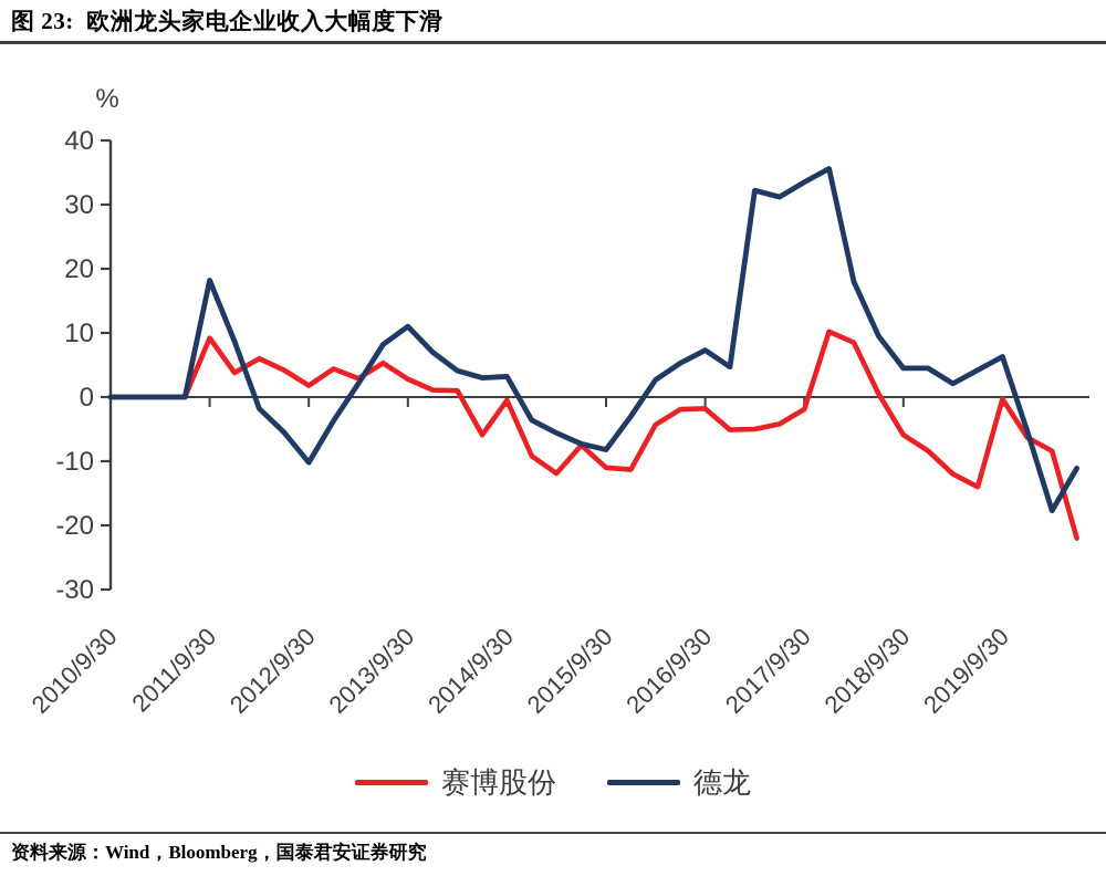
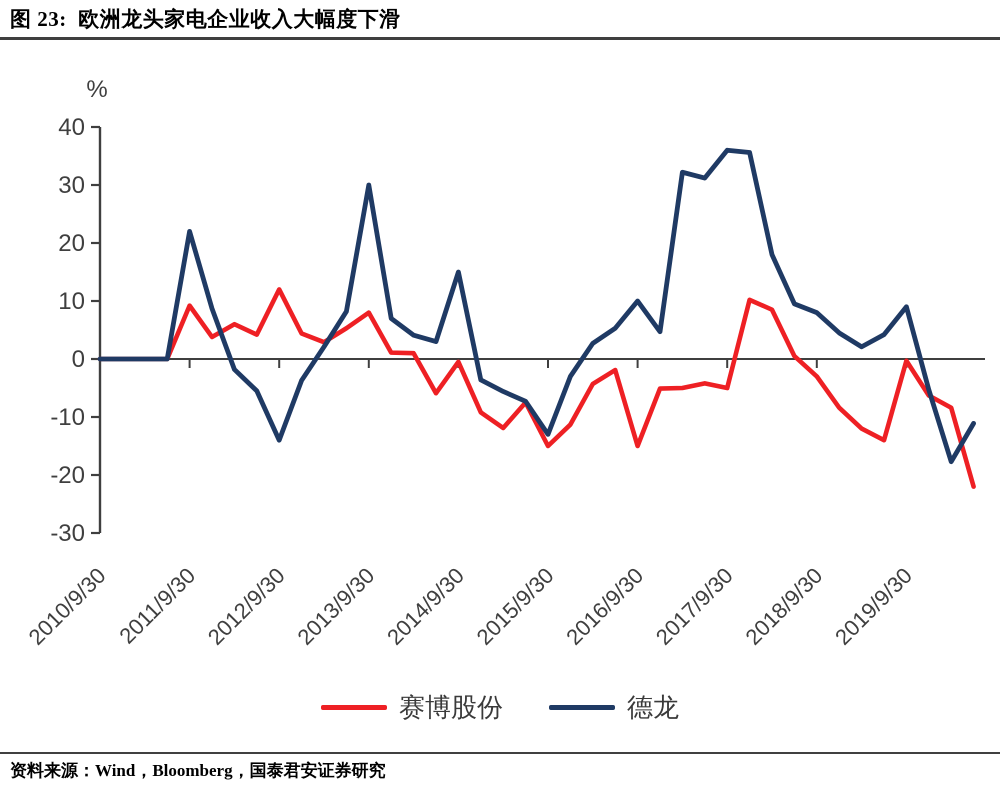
德龙/2011/9/30: 18 -> 22
赛博股份/2012/9/30: 2 -> 12
德龙/2012/9/30: -10 -> -14
赛博股份/2013/9/30: 3 -> 8
德龙/2013/9/30: 11 -> 30
德龙/2014/9/30: 3 -> 15
赛博股份/2015/9/30: -11 -> -15
德龙/2015/9/30: -8 -> -13
赛博股份/2016/9/30: -2 -> -15
德龙/2016/9/30: 7 -> 10
赛博股份/2017/9/30: -2 -> -5
德龙/2017/9/30: 34 -> 36
赛博股份/2018/9/30: -6 -> -3
德龙/2018/9/30: 4 -> 8
德龙/2019/9/30: 6 -> 9
